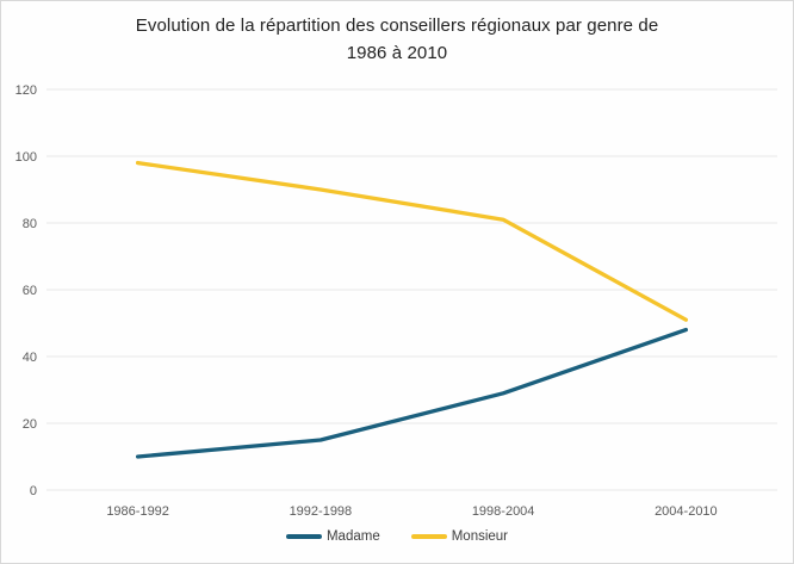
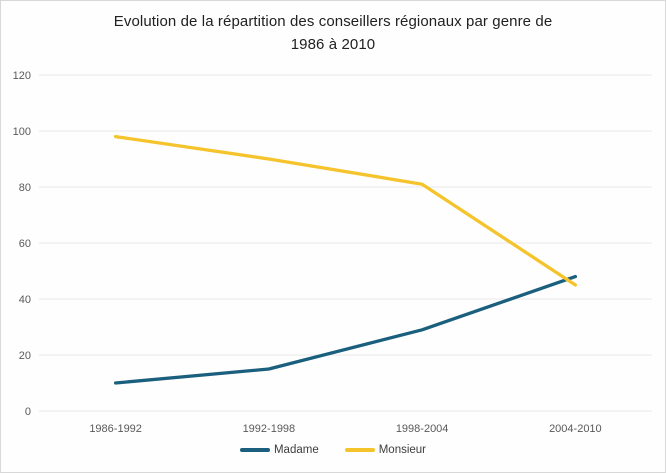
Monsieur/2004-2010: 51 -> 45
